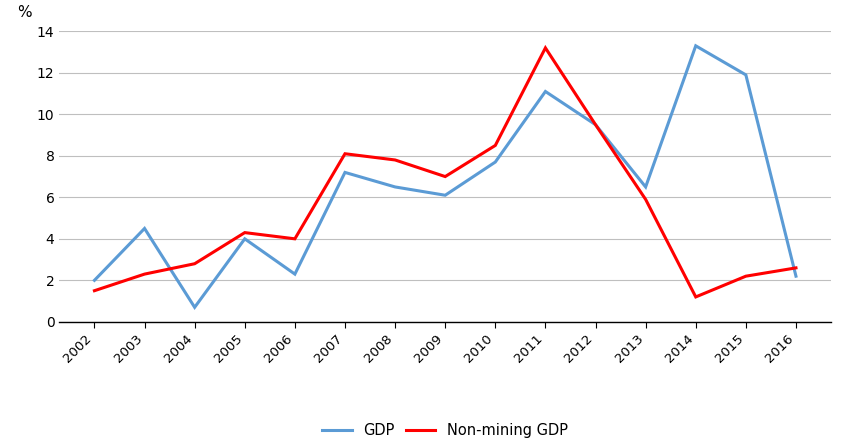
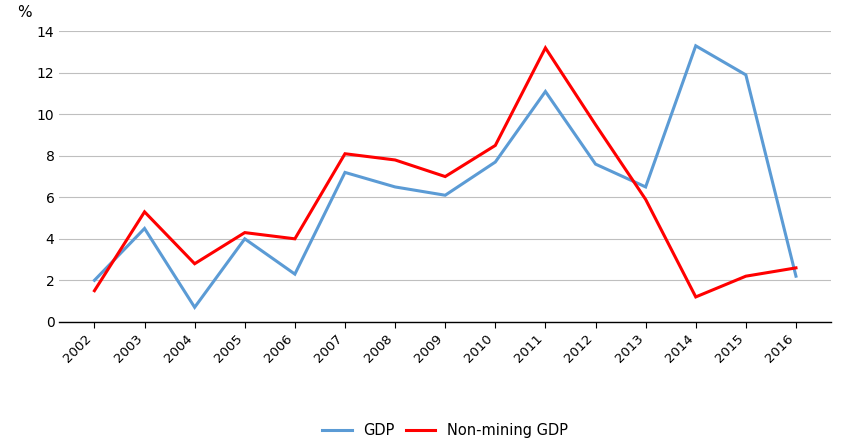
Non-mining GDP/2003: 2.3 -> 5.3
GDP/2012: 9.5 -> 7.6
